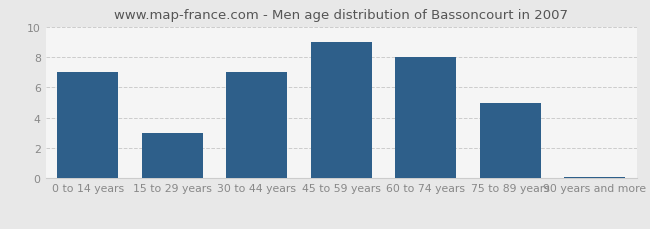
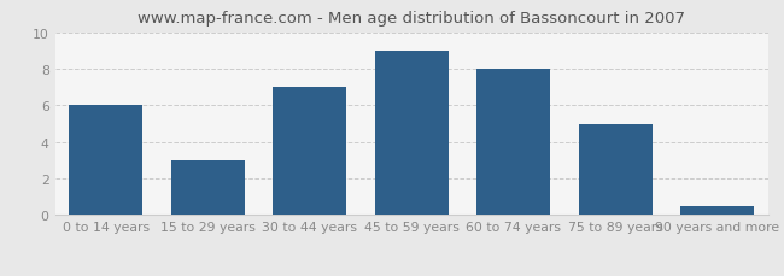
0 to 14 years: 7.0 -> 6.0
90 years and more: 0.1 -> 0.5
